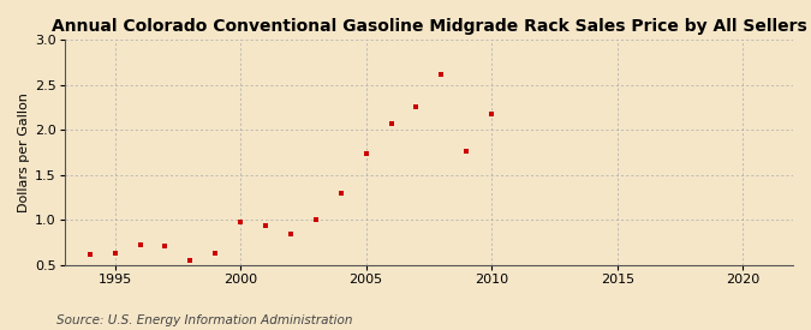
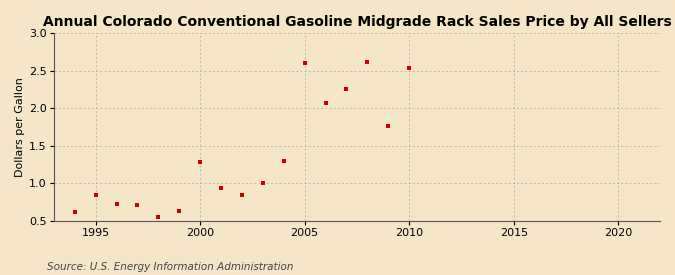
1995: 0.63 -> 0.84
2000: 0.98 -> 1.28
2005: 1.74 -> 2.60
2010: 2.18 -> 2.54
